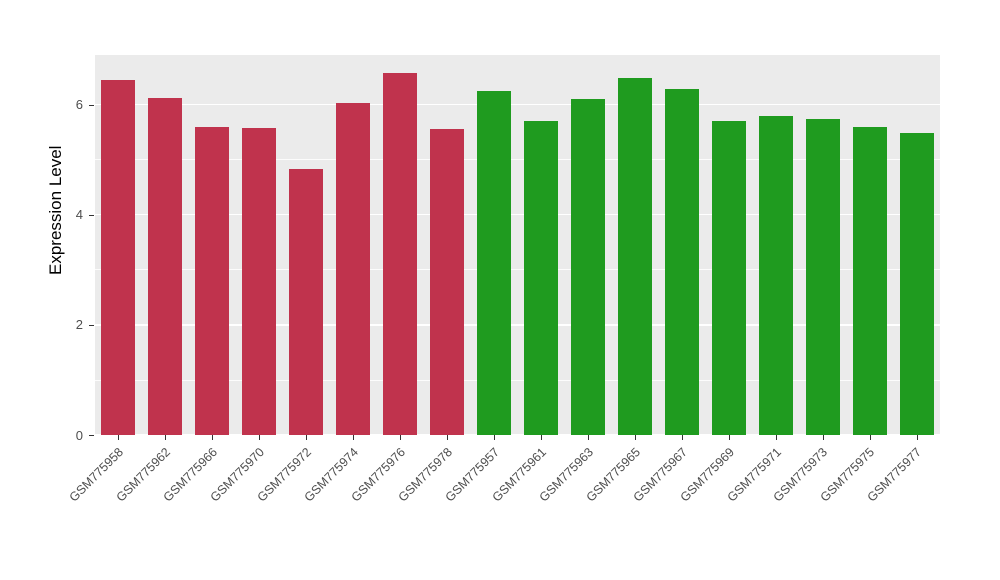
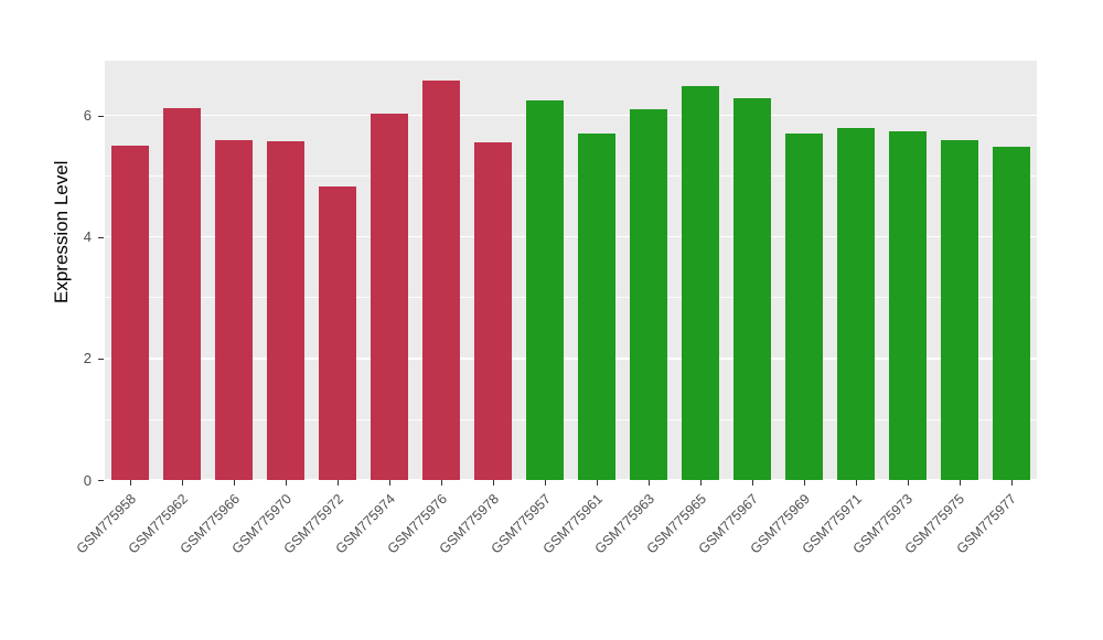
GSM775958: 6.5 -> 5.5
